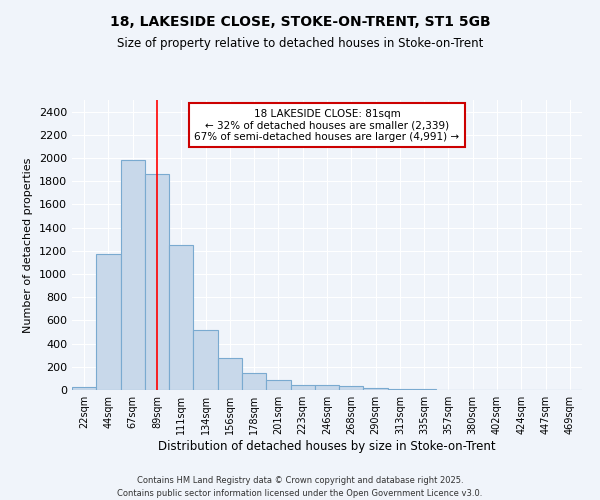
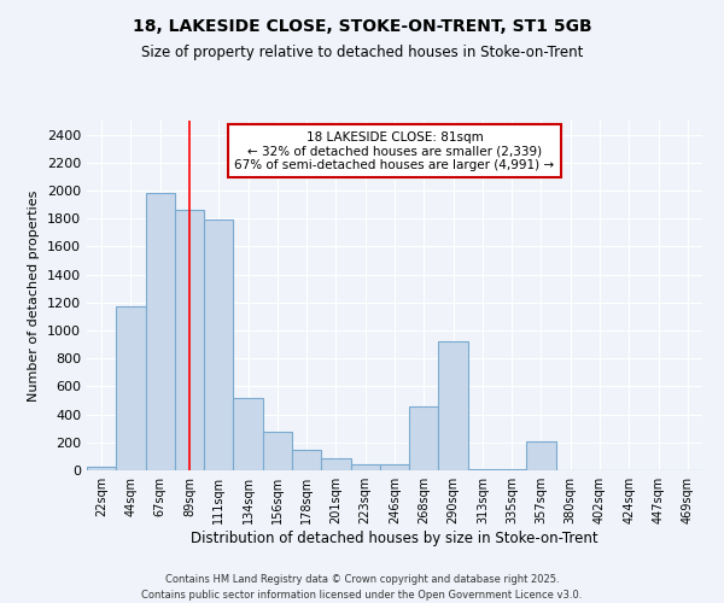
111sqm: 1250 -> 1790
268sqm: 40 -> 460
290sqm: 20 -> 920
357sqm: 0 -> 210
